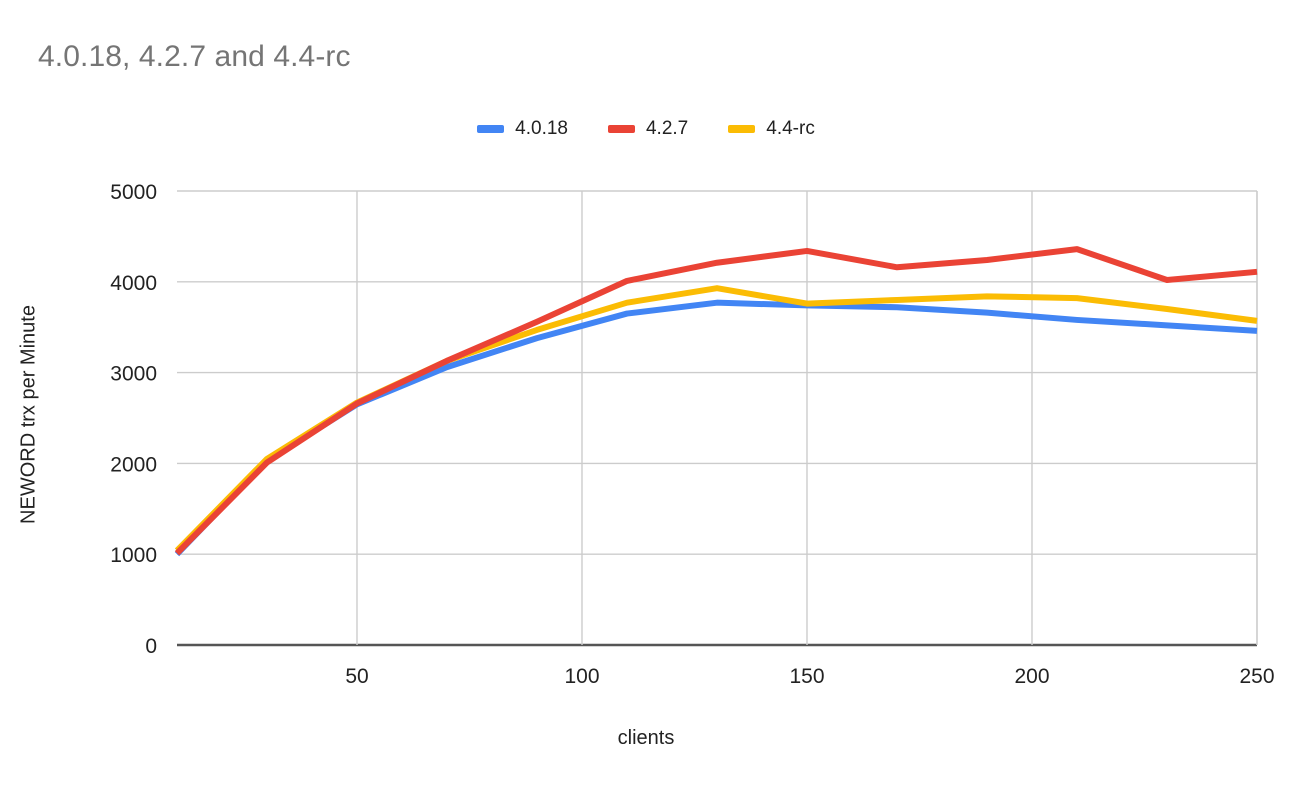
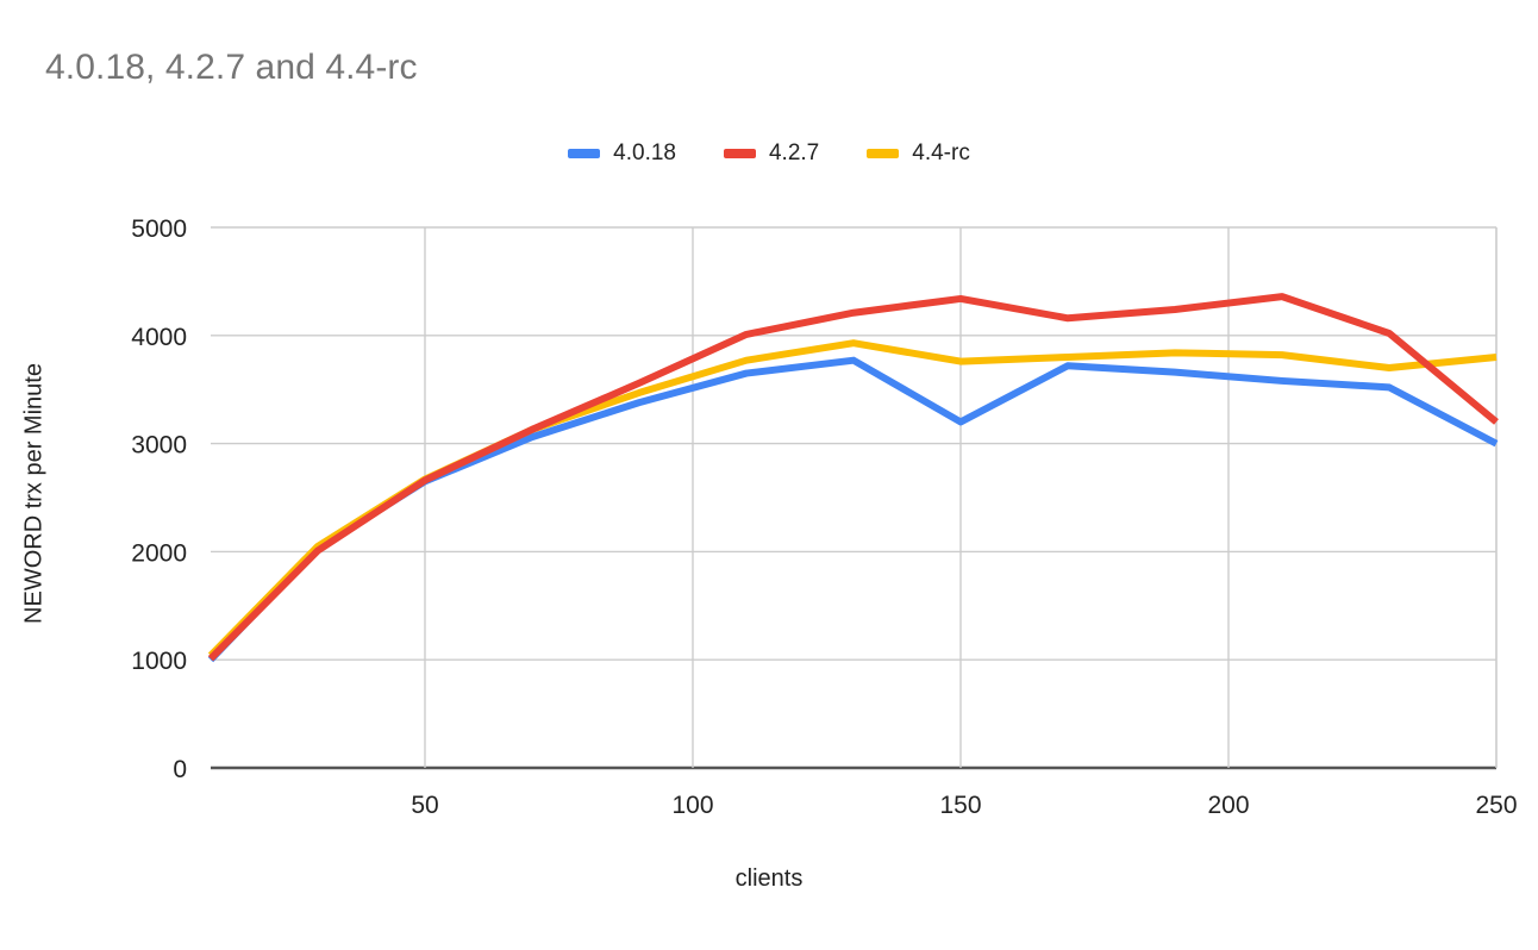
4.0.18/150: 3700 -> 3200
4.0.18/250: 3500 -> 3000
4.2.7/250: 4100 -> 3200
4.4-rc/250: 3600 -> 3800
